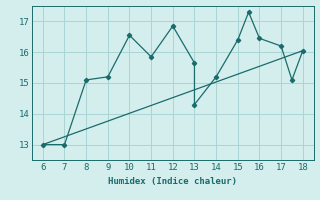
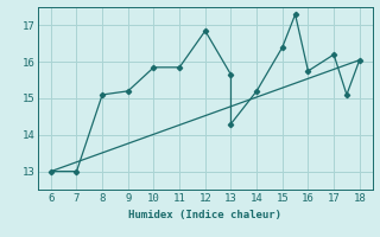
10: 16.55 -> 15.85
16: 16.45 -> 15.75
